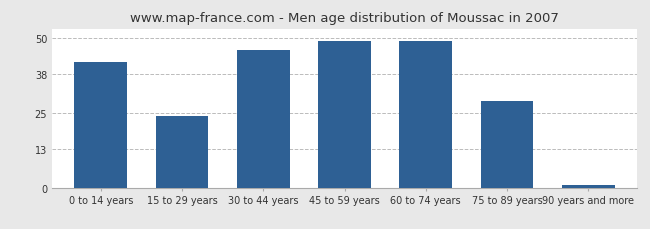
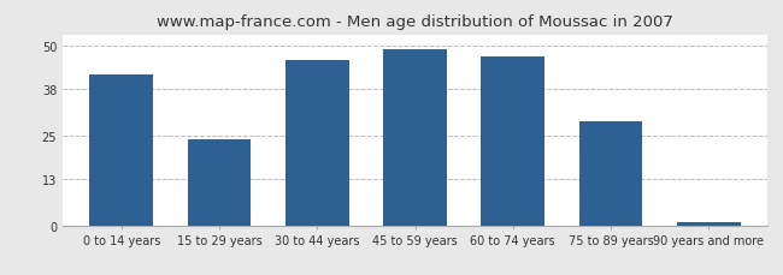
60 to 74 years: 49 -> 47
